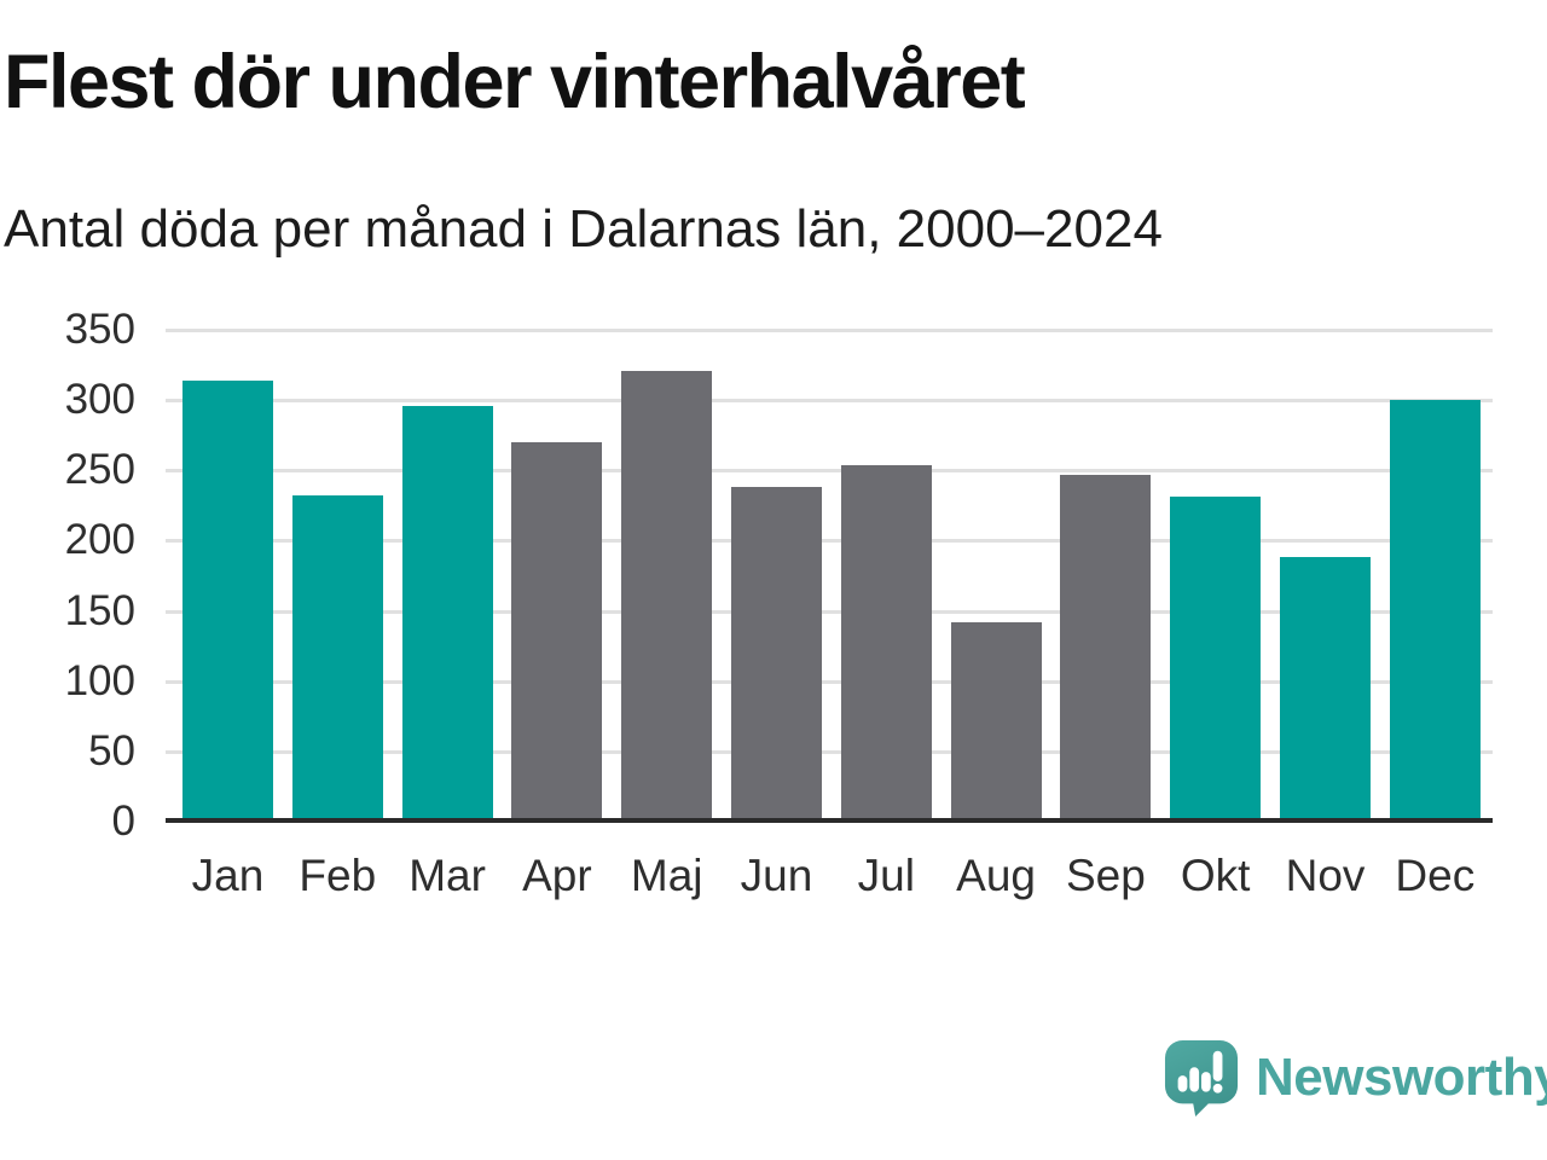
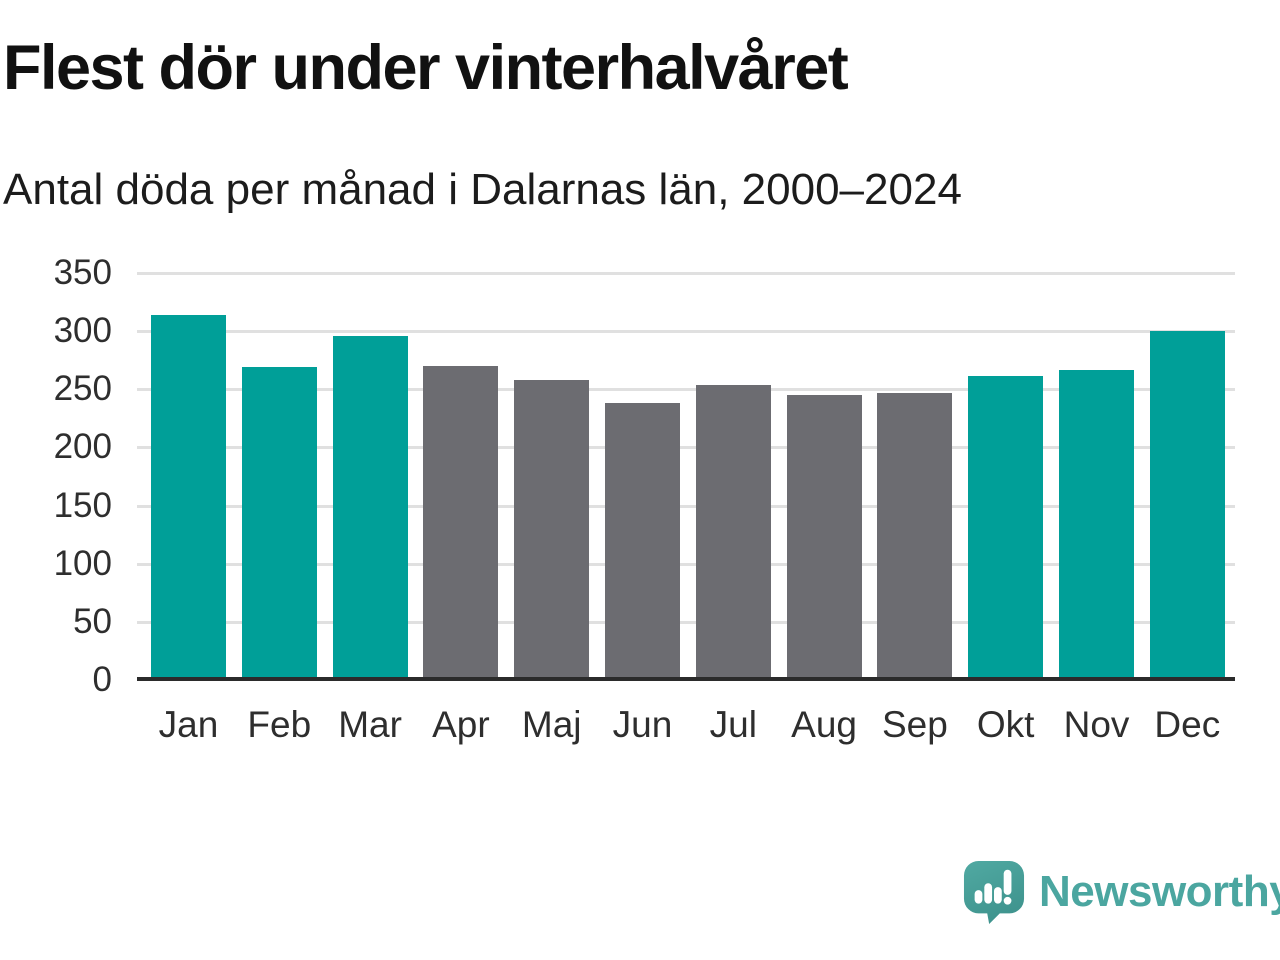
Feb: 232 -> 269
Maj: 321 -> 258
Aug: 142 -> 245
Okt: 231 -> 261
Nov: 188 -> 267
